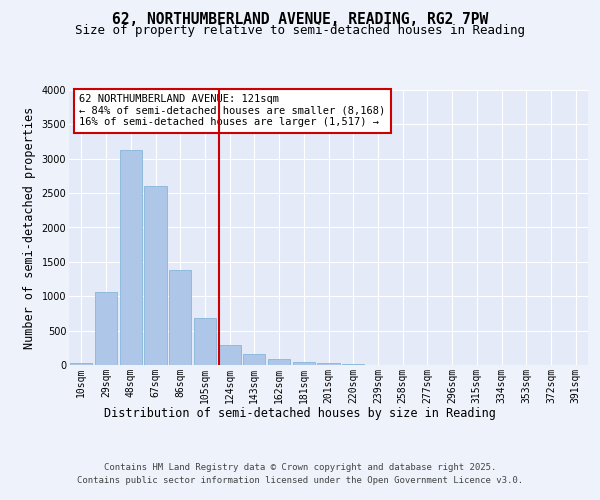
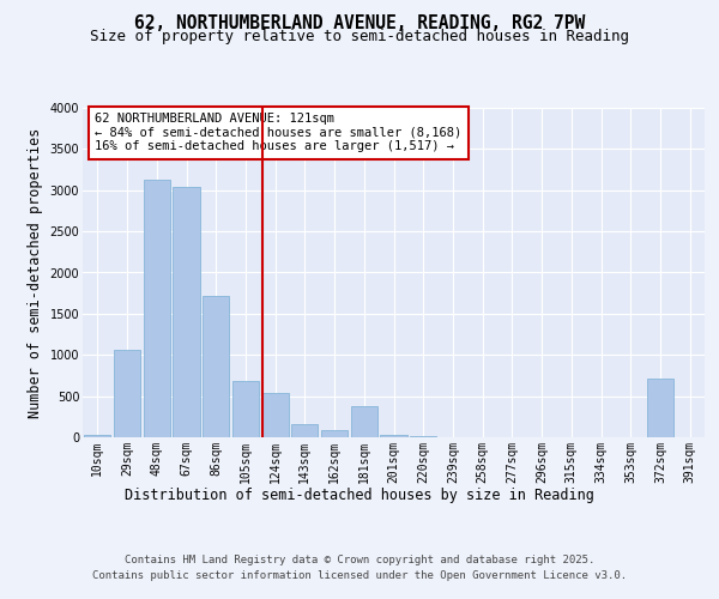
67sqm: 2600 -> 3040
86sqm: 1380 -> 1720
124sqm: 290 -> 540
181sqm: 50 -> 380
372sqm: 0 -> 720
